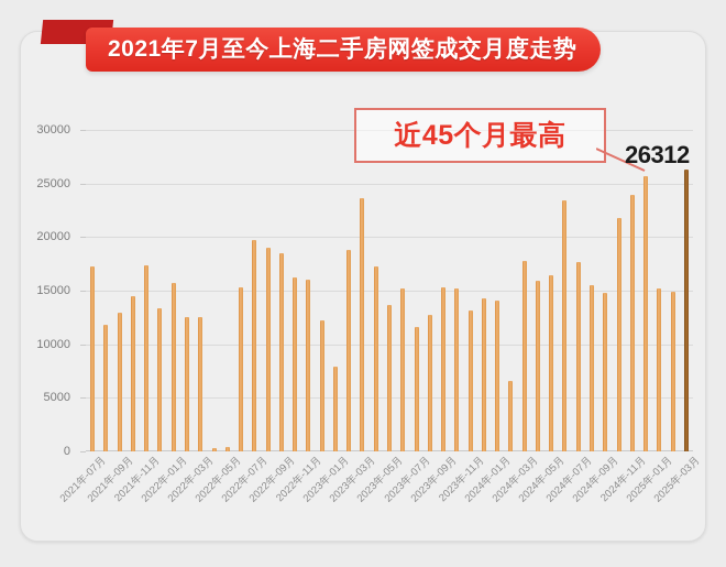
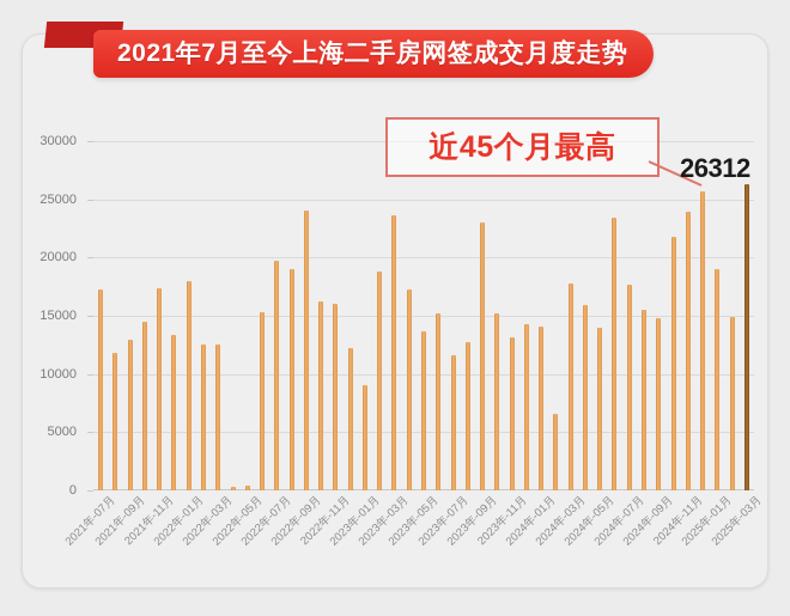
2022年-01月: 16000 -> 18000
2022年-09月: 18000 -> 24000
2023年-01月: 8000 -> 9000
2023年-09月: 15000 -> 23000
2024年-05月: 16000 -> 14000
2025年-01月: 15000 -> 19000
